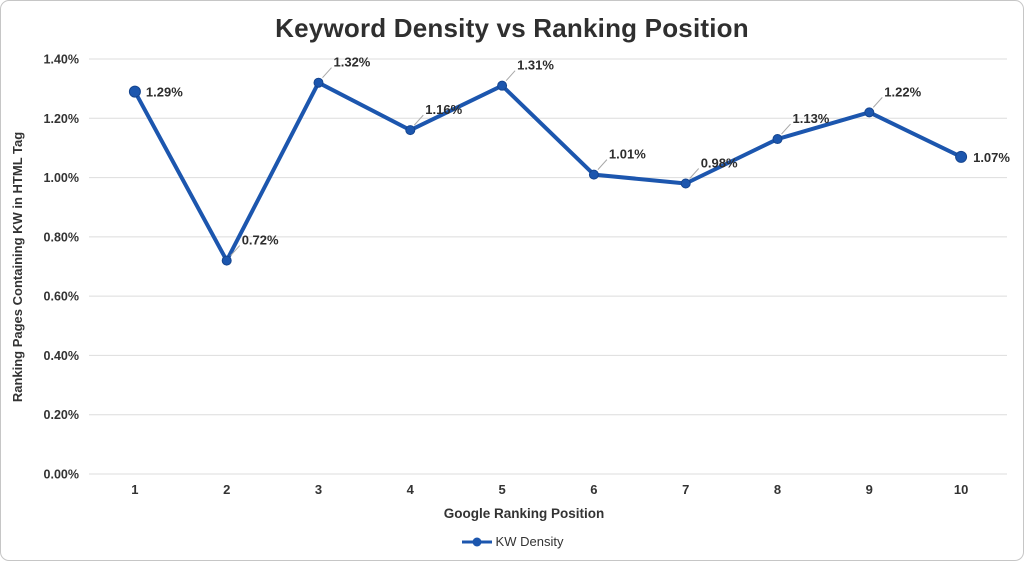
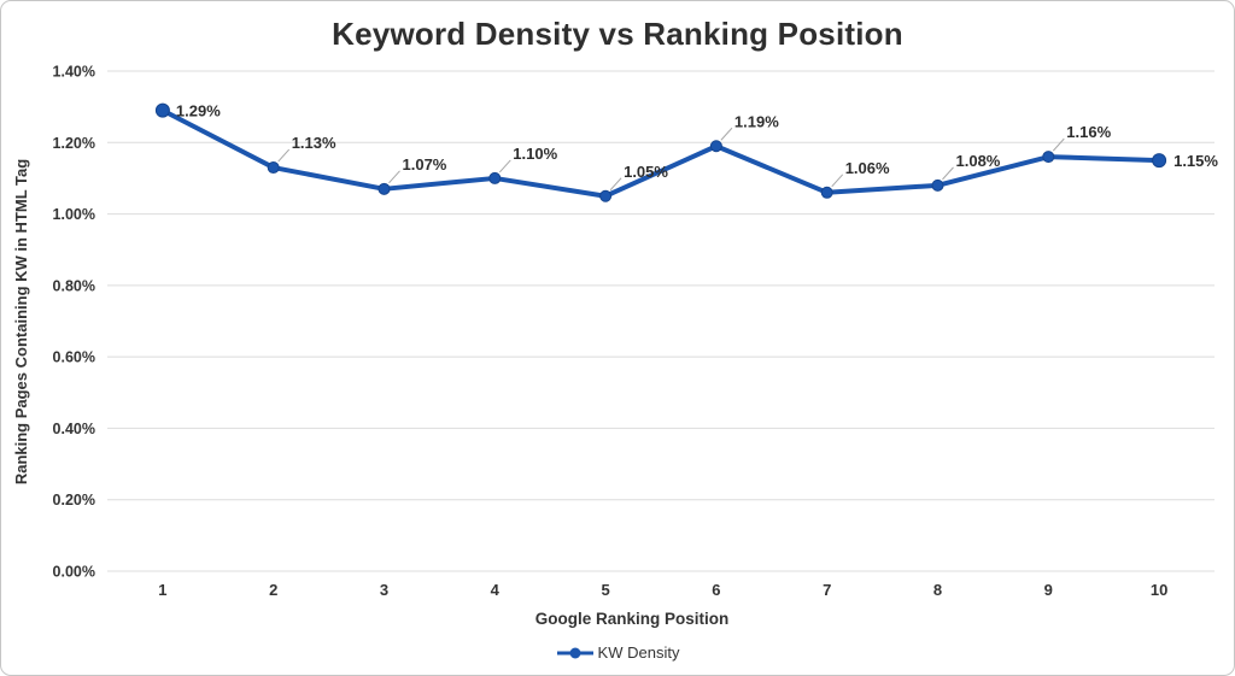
2: 0.72% -> 1.13%
3: 1.32% -> 1.07%
4: 1.16% -> 1.10%
5: 1.31% -> 1.05%
6: 1.01% -> 1.19%
7: 0.98% -> 1.06%
8: 1.13% -> 1.08%
9: 1.22% -> 1.16%
10: 1.07% -> 1.15%
